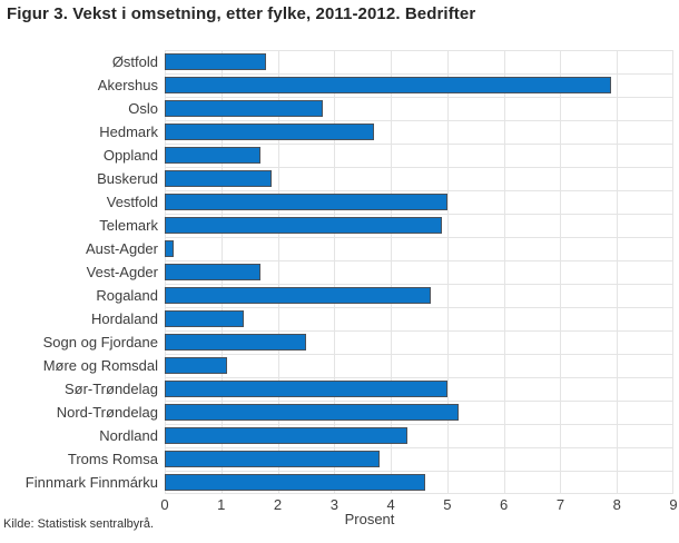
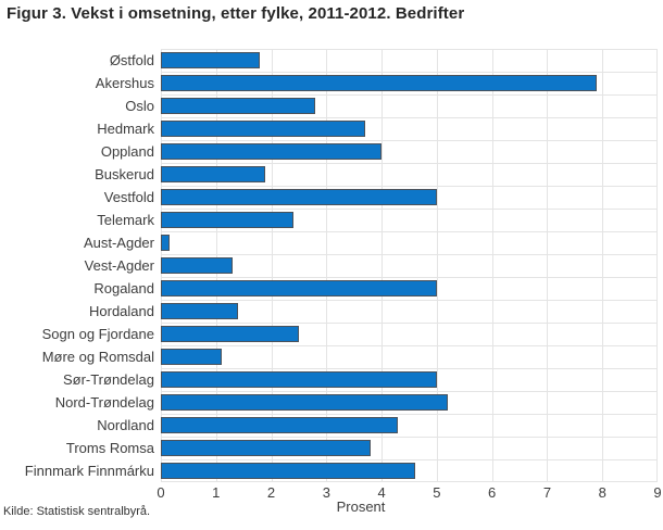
Oppland: 1.7 -> 4.0
Telemark: 4.9 -> 2.4
Vest-Agder: 1.7 -> 1.3
Rogaland: 4.7 -> 5.0
